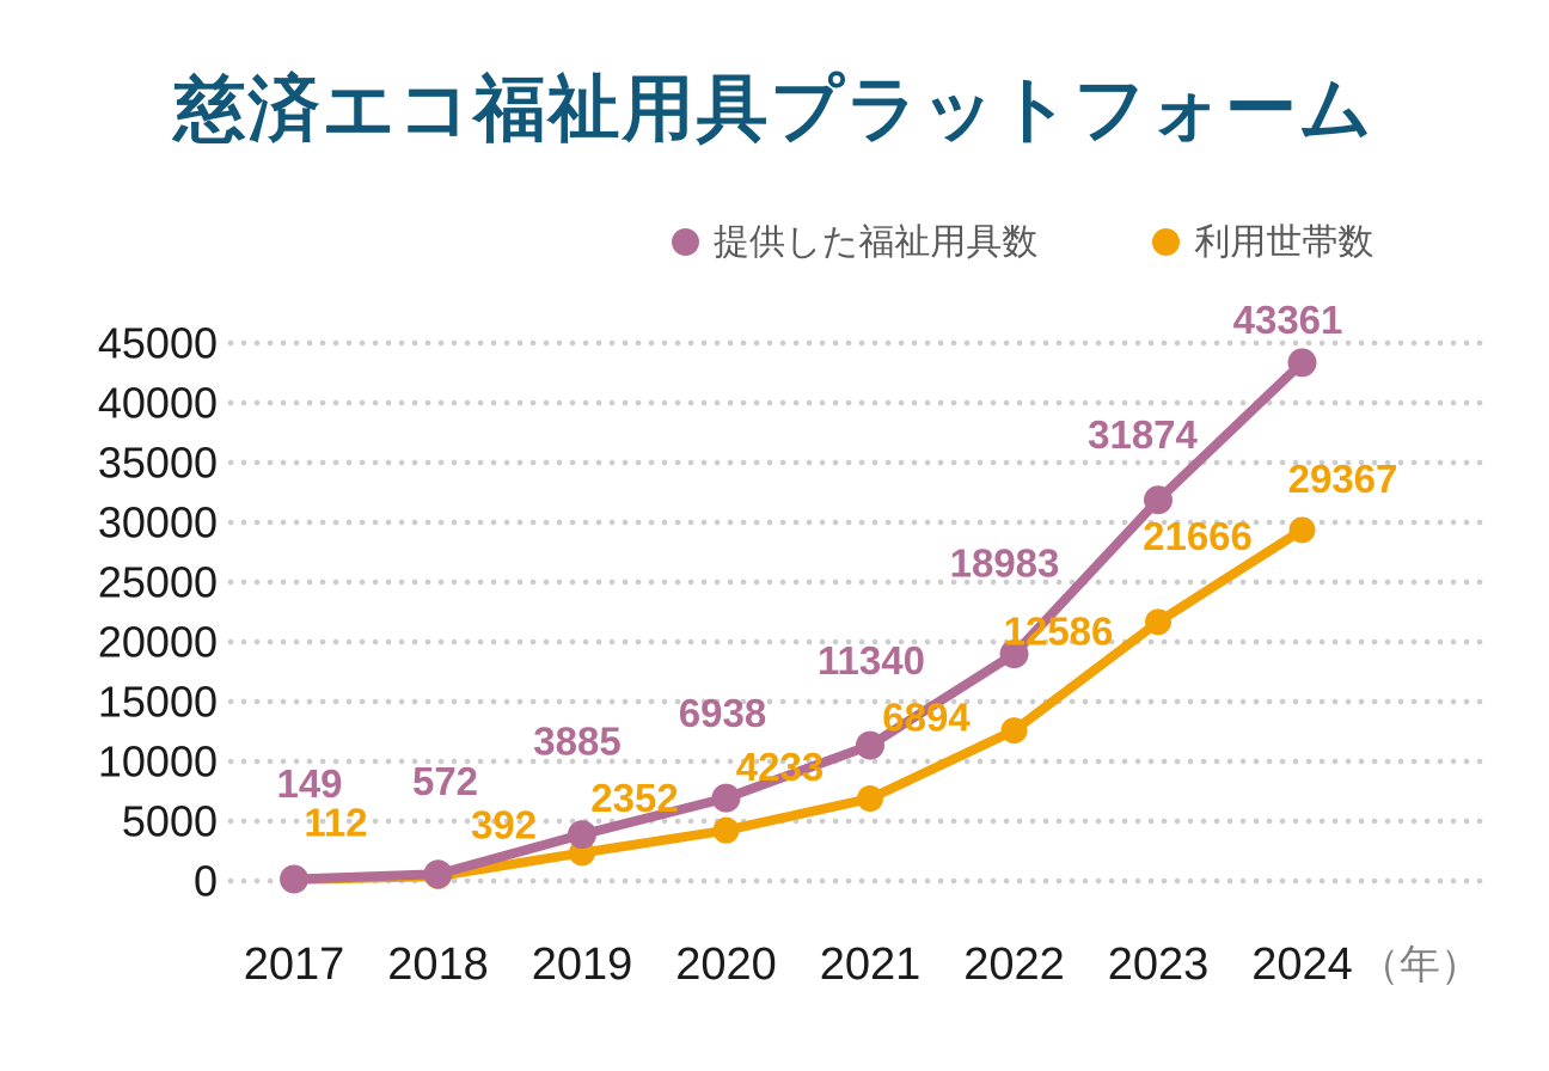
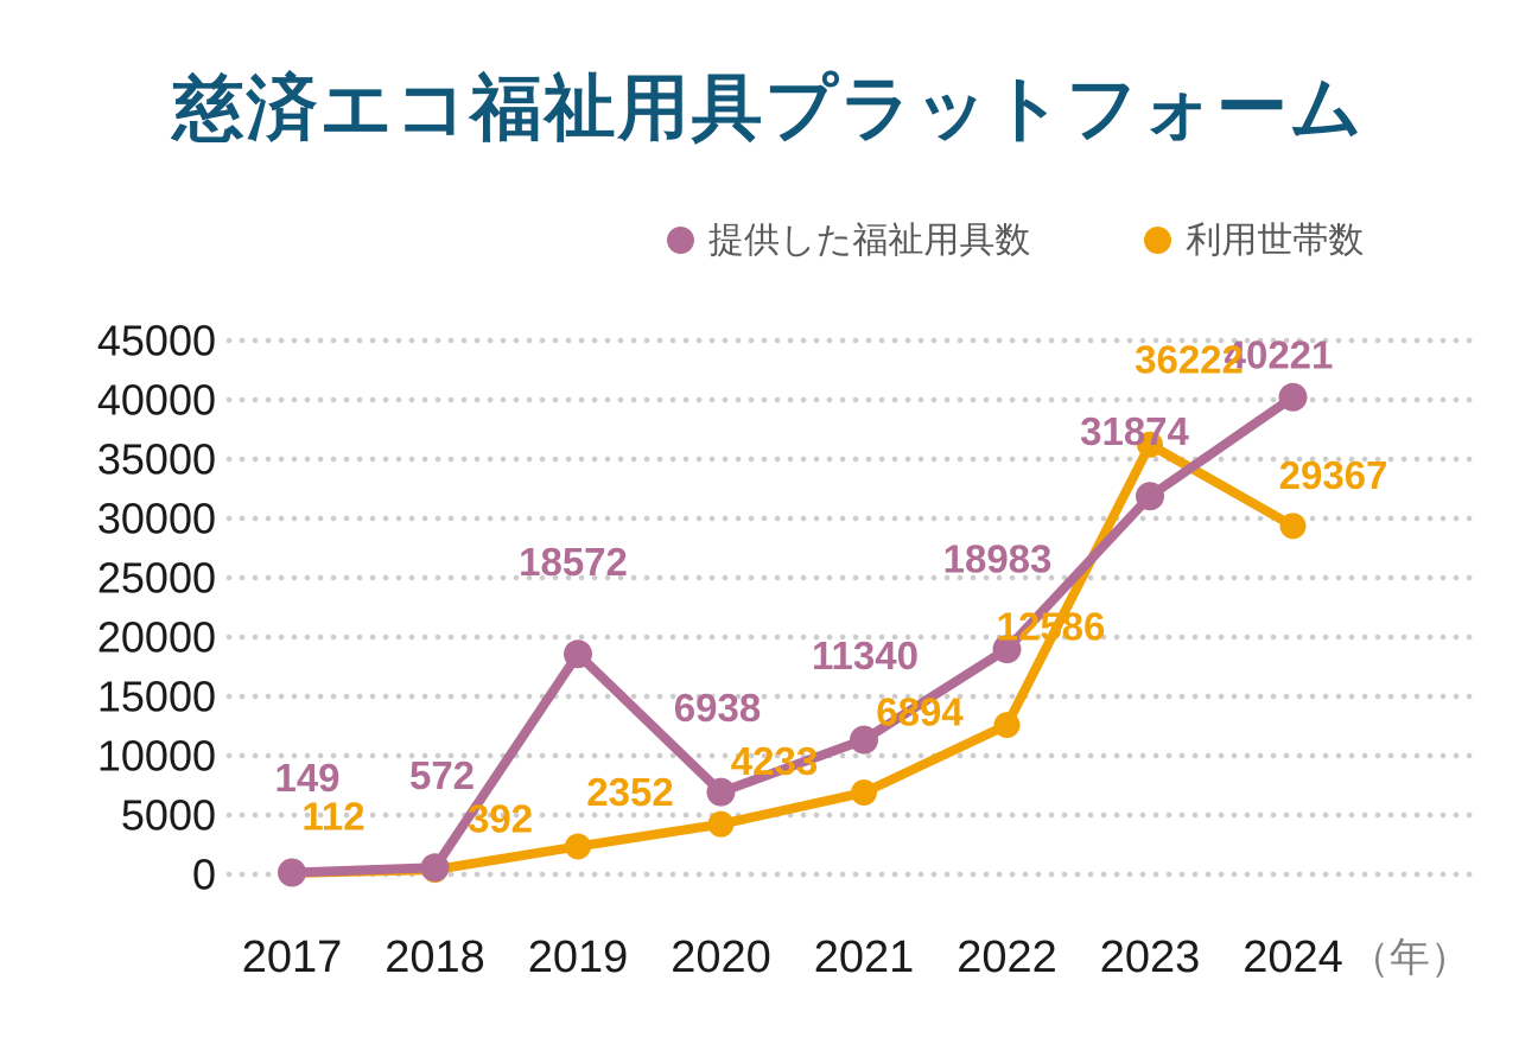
提供した福祉用具数/2019: 3885 -> 18572
利用世帯数/2023: 21666 -> 36222
提供した福祉用具数/2024: 43361 -> 40221
